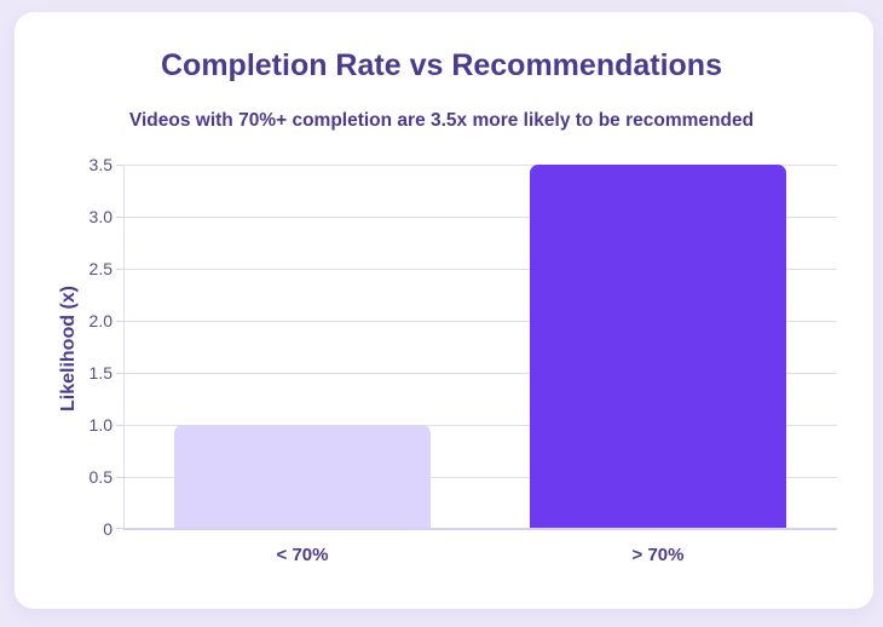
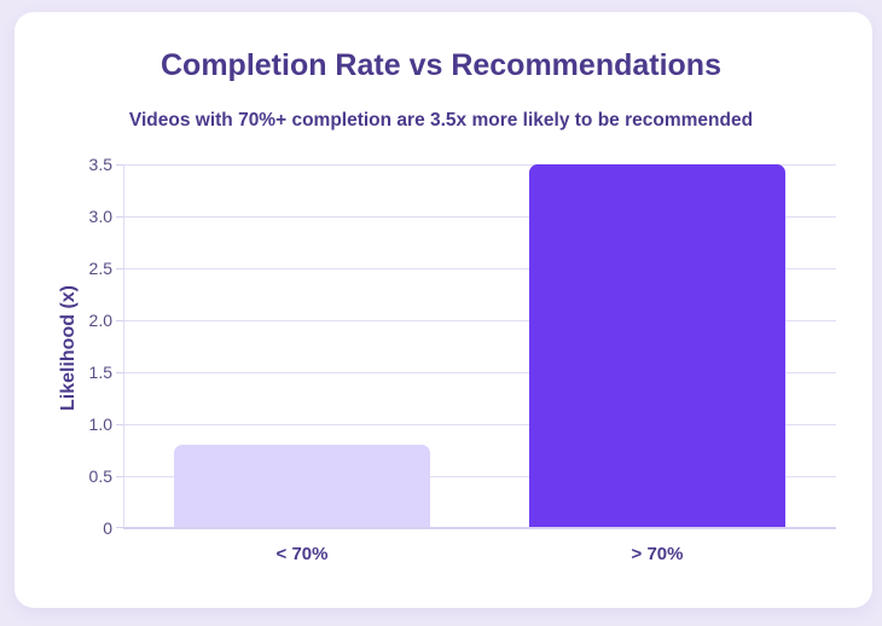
< 70%: 1.0 -> 0.8
